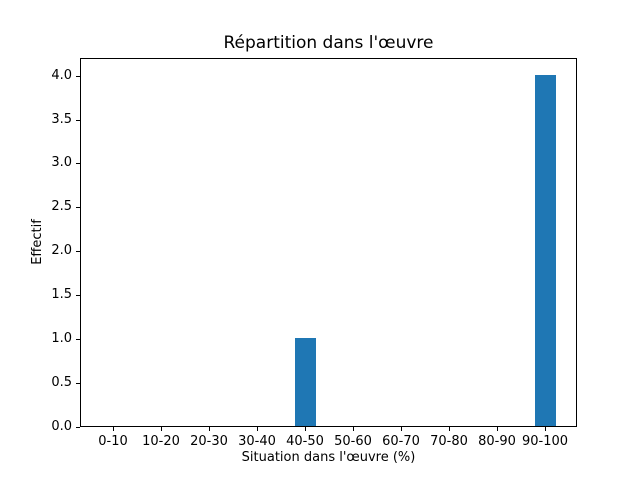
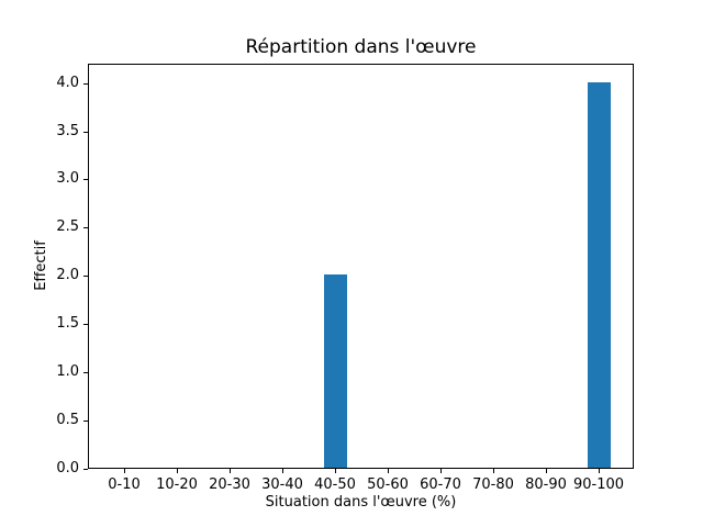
40-50: 1 -> 2
